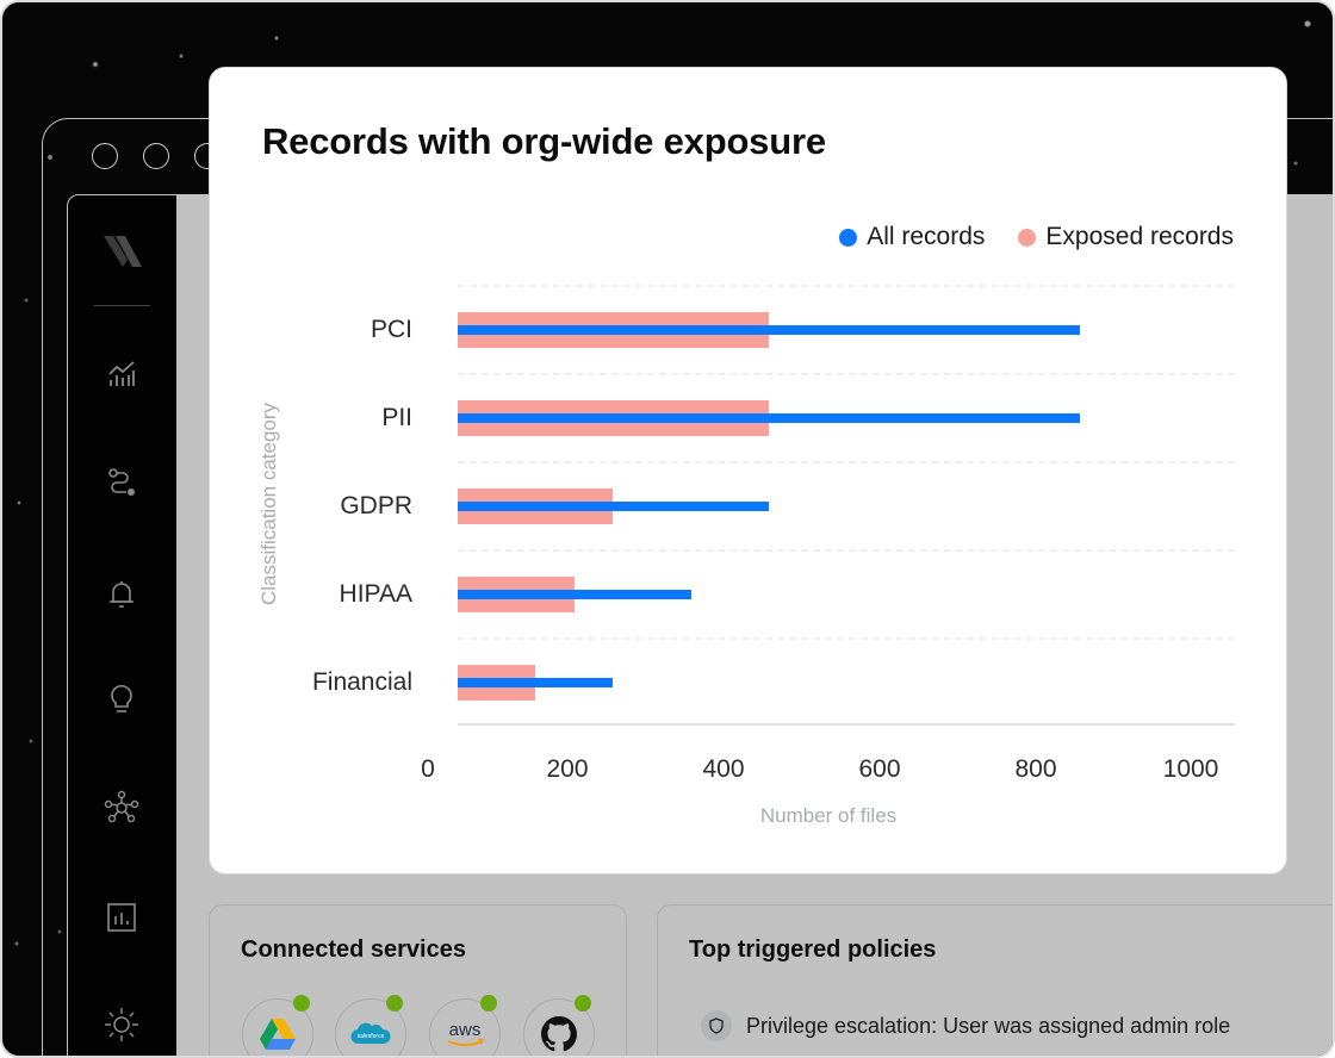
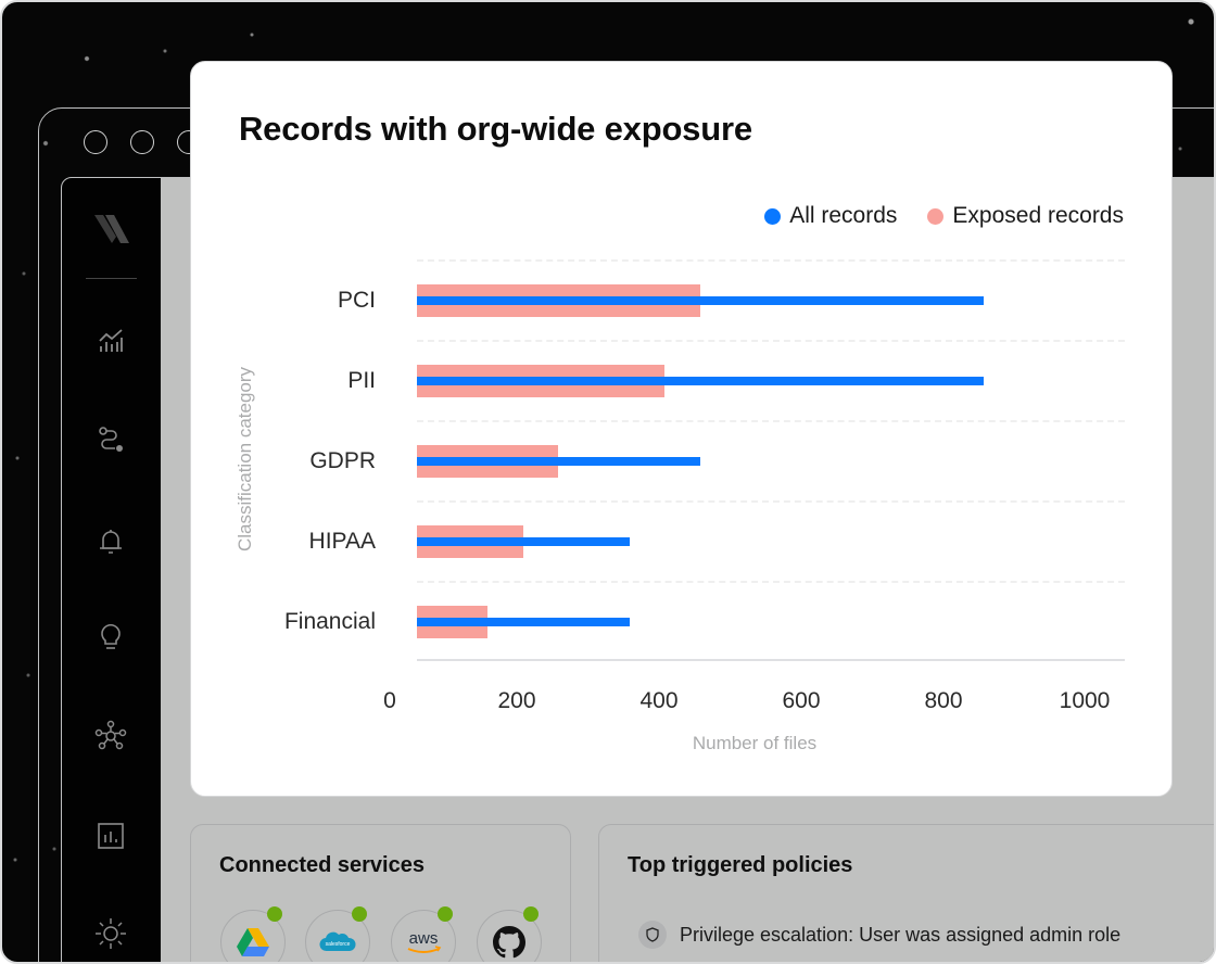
Exposed records/PII: 400 -> 350
All records/Financial: 200 -> 300
